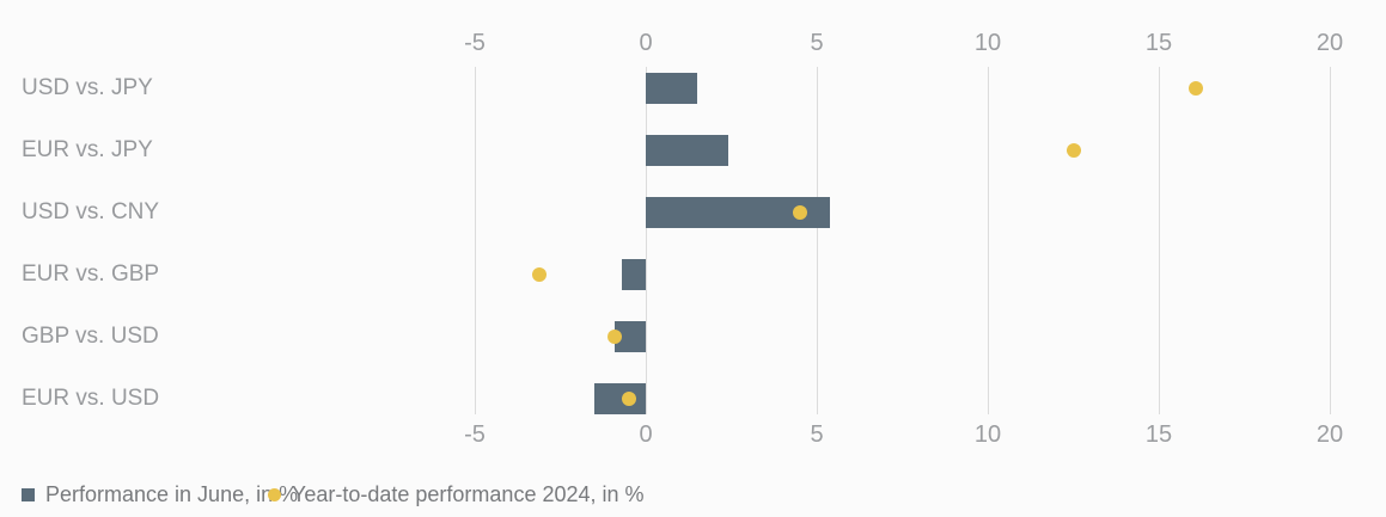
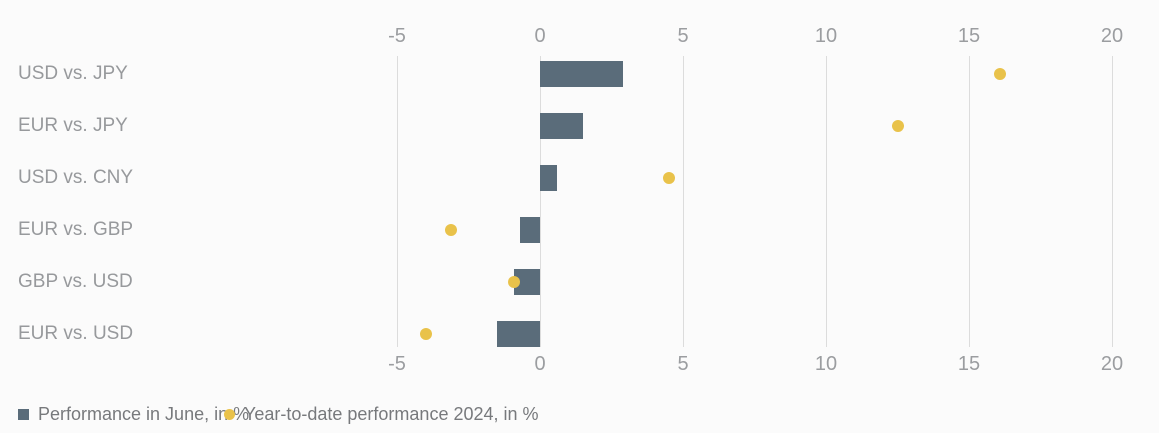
Performance in June, in %/USD vs. JPY: 1.5 -> 2.9
Performance in June, in %/EUR vs. JPY: 2.4 -> 1.5
Performance in June, in %/USD vs. CNY: 5.4 -> 0.6
Year-to-date performance 2024, in %/EUR vs. USD: -0.5 -> -4.0
